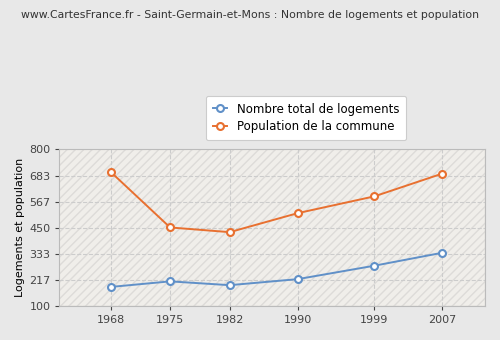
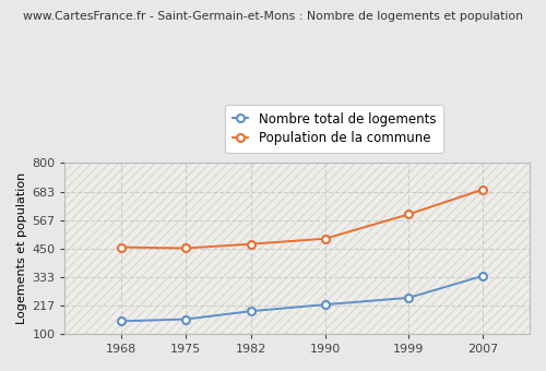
Nombre total de logements/1968: 185 -> 152
Population de la commune/1968: 700 -> 455
Nombre total de logements/1975: 210 -> 160
Population de la commune/1982: 430 -> 468
Population de la commune/1990: 515 -> 490
Nombre total de logements/1999: 280 -> 248
